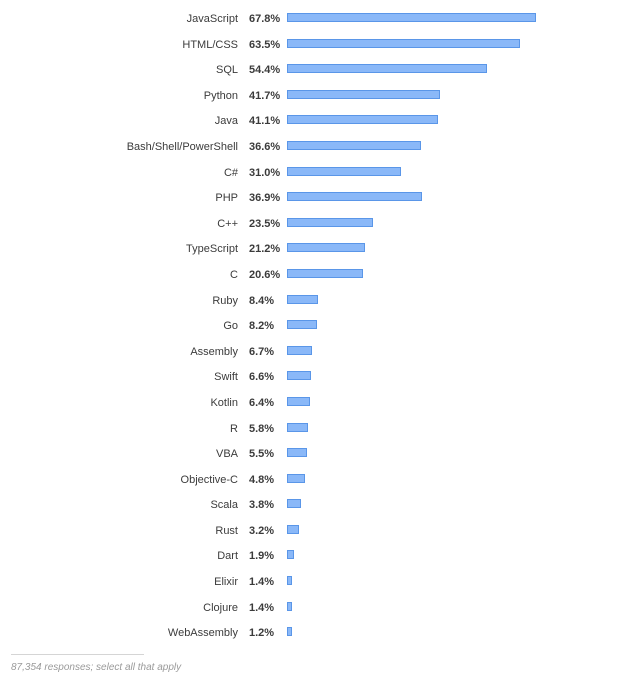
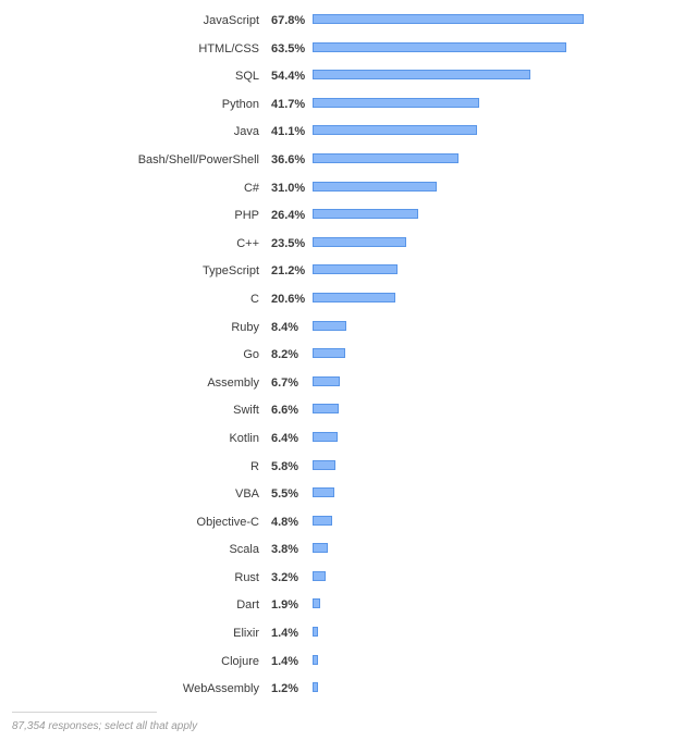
PHP: 36.9% -> 26.4%
